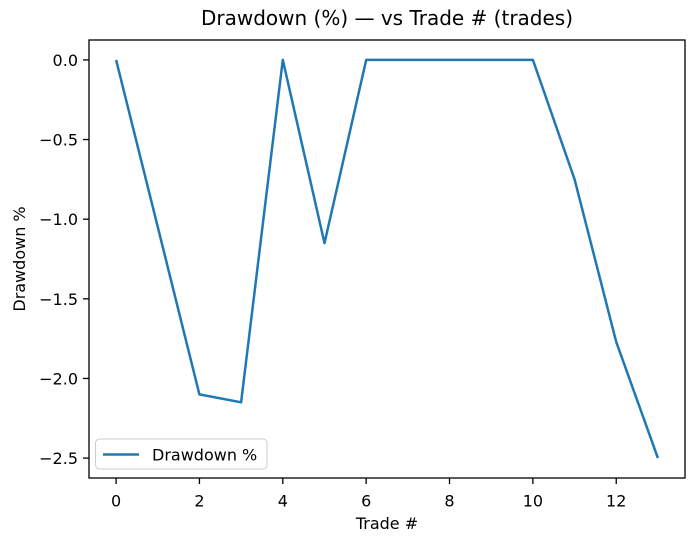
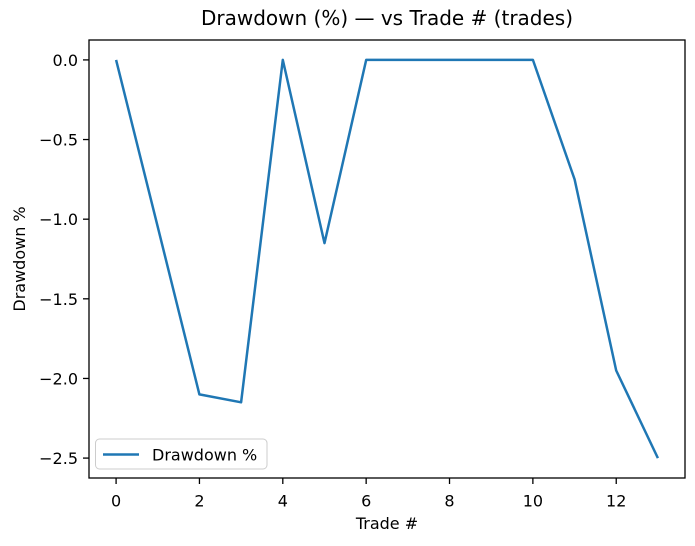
12: -1.77 -> -1.95
